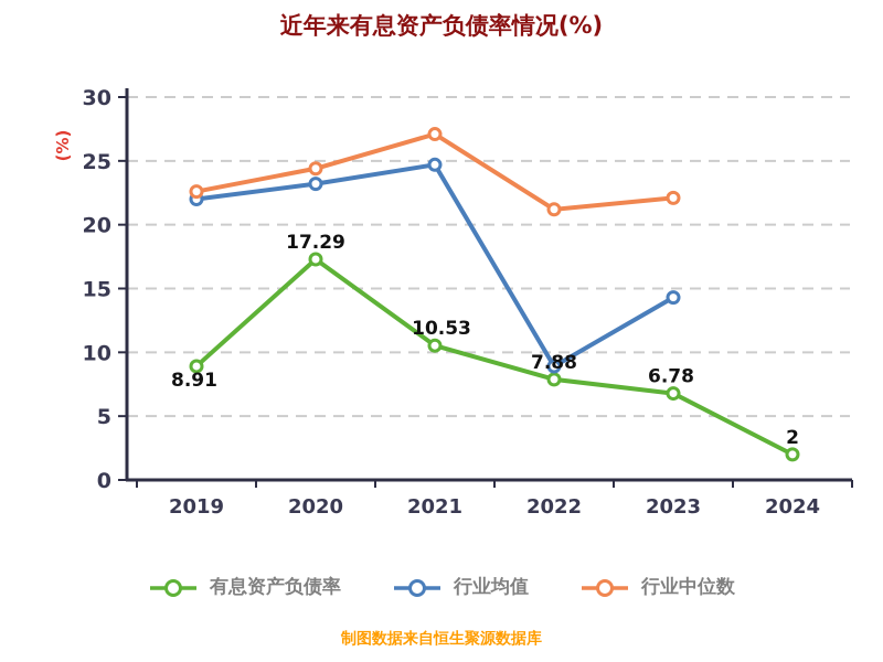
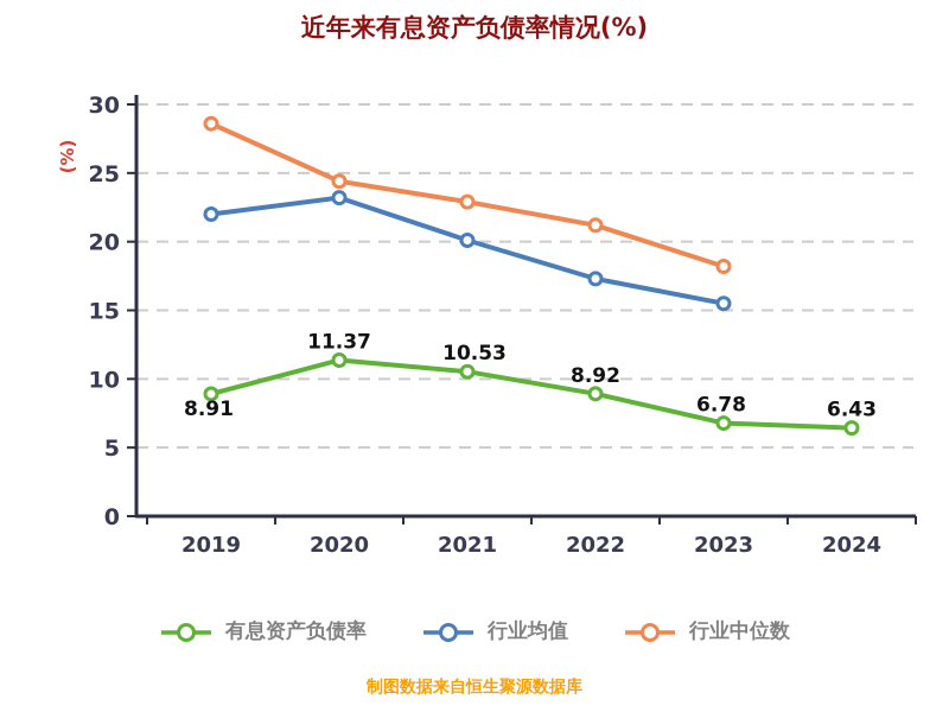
行业中位数/2019: 22.6 -> 28.6
有息资产负债率/2020: 17.29 -> 11.37
行业均值/2021: 24.7 -> 20.1
行业中位数/2021: 27.1 -> 22.9
有息资产负债率/2022: 7.88 -> 8.92
行业均值/2022: 8.9 -> 17.3
行业均值/2023: 14.3 -> 15.5
行业中位数/2023: 22.1 -> 18.2
有息资产负债率/2024: 2 -> 6.43
